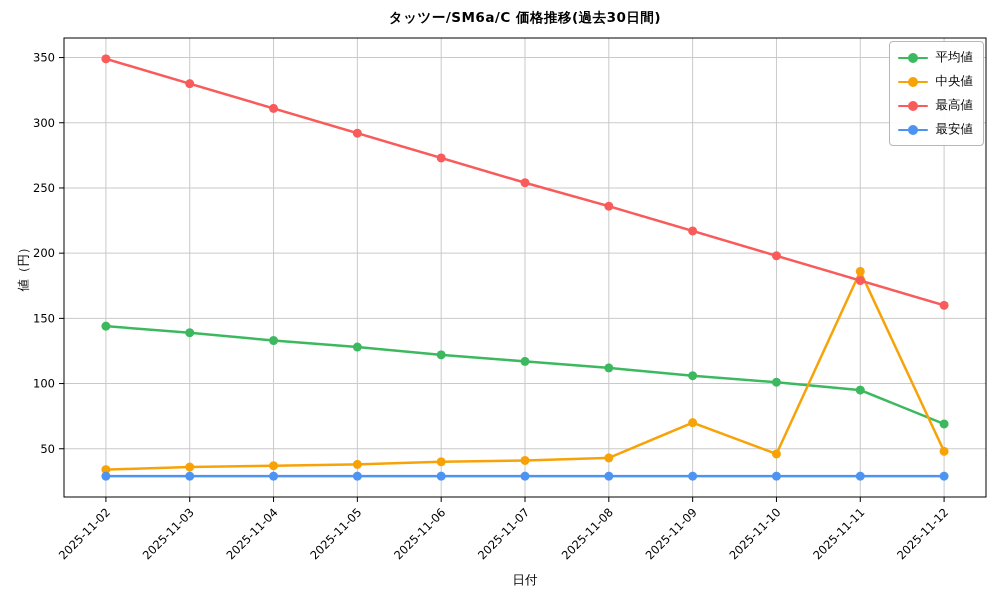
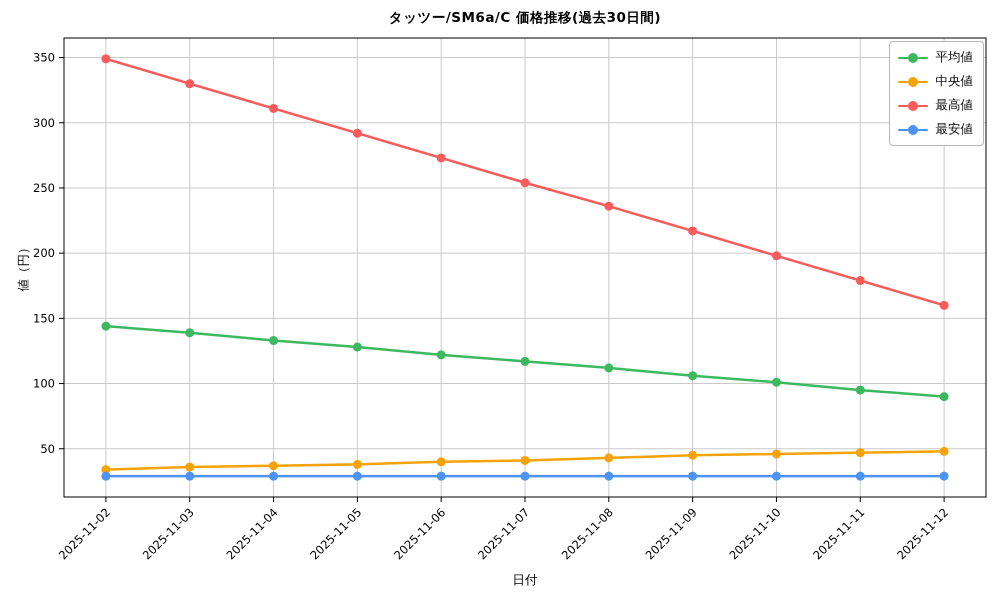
中央値/2025-11-09: 70 -> 45
中央値/2025-11-11: 186 -> 47
平均値/2025-11-12: 69 -> 90
